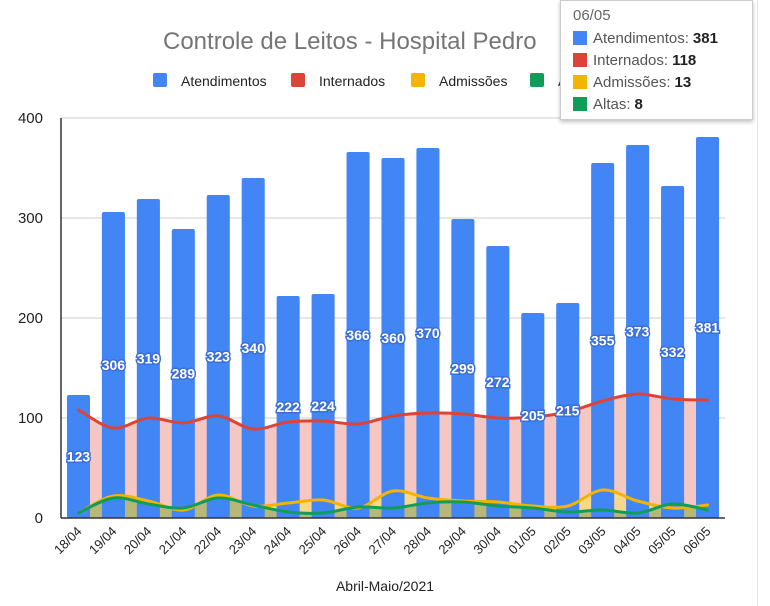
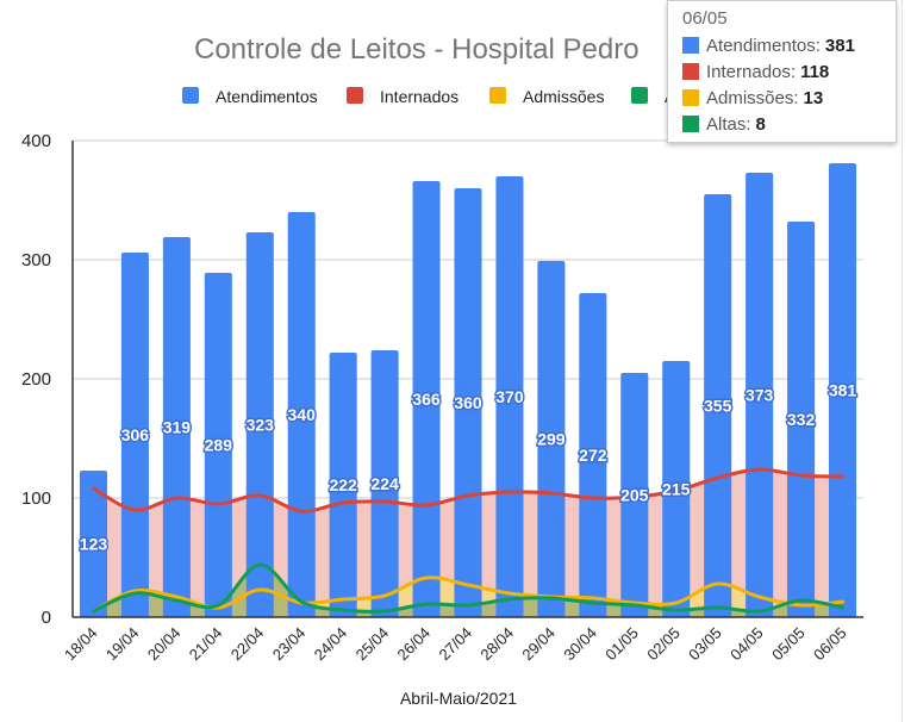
Altas/22/04: 20 -> 44
Admissões/26/04: 10 -> 33
